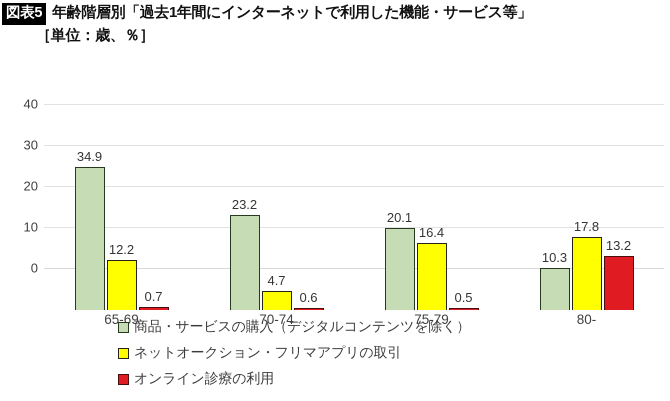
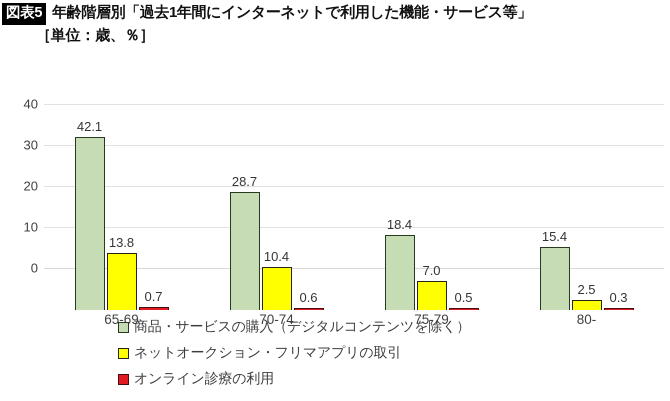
商品・サービスの購入（デジタルコンテンツを除く）/65-69: 34.9 -> 42.1
ネットオークション・フリマアプリの取引/65-69: 12.2 -> 13.8
商品・サービスの購入（デジタルコンテンツを除く）/70-74: 23.2 -> 28.7
ネットオークション・フリマアプリの取引/70-74: 4.7 -> 10.4
商品・サービスの購入（デジタルコンテンツを除く）/75-79: 20.1 -> 18.4
ネットオークション・フリマアプリの取引/75-79: 16.4 -> 7.0
商品・サービスの購入（デジタルコンテンツを除く）/80-: 10.3 -> 15.4
ネットオークション・フリマアプリの取引/80-: 17.8 -> 2.5
オンライン診療の利用/80-: 13.2 -> 0.3
